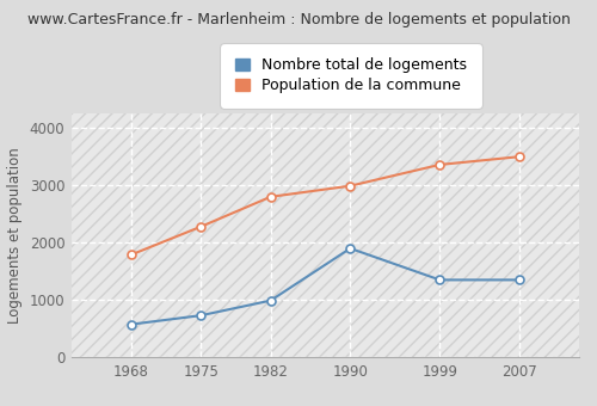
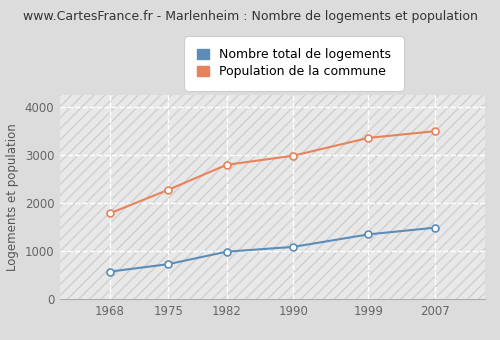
Nombre total de logements/1990: 1900 -> 1090
Nombre total de logements/2007: 1350 -> 1490
